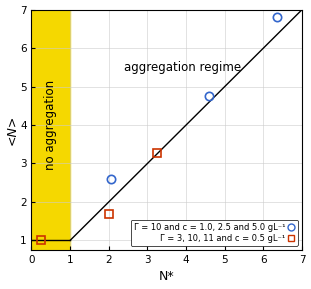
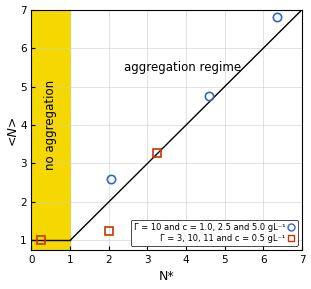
Γ = 3, 10, 11 and c = 0.5 gL⁻¹/2: 1.68 -> 1.25
